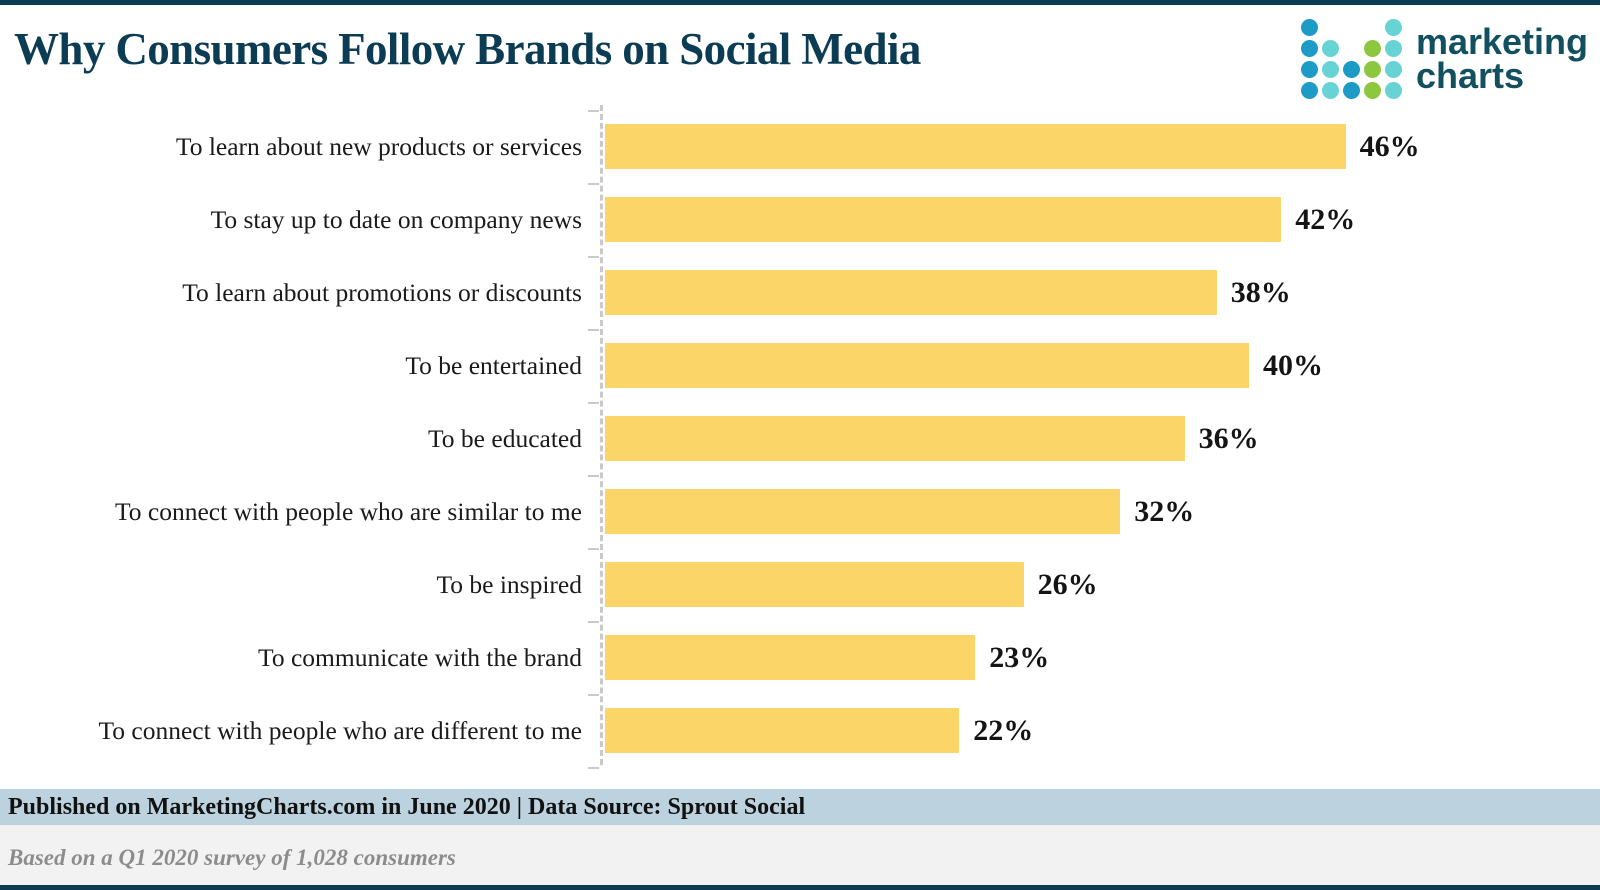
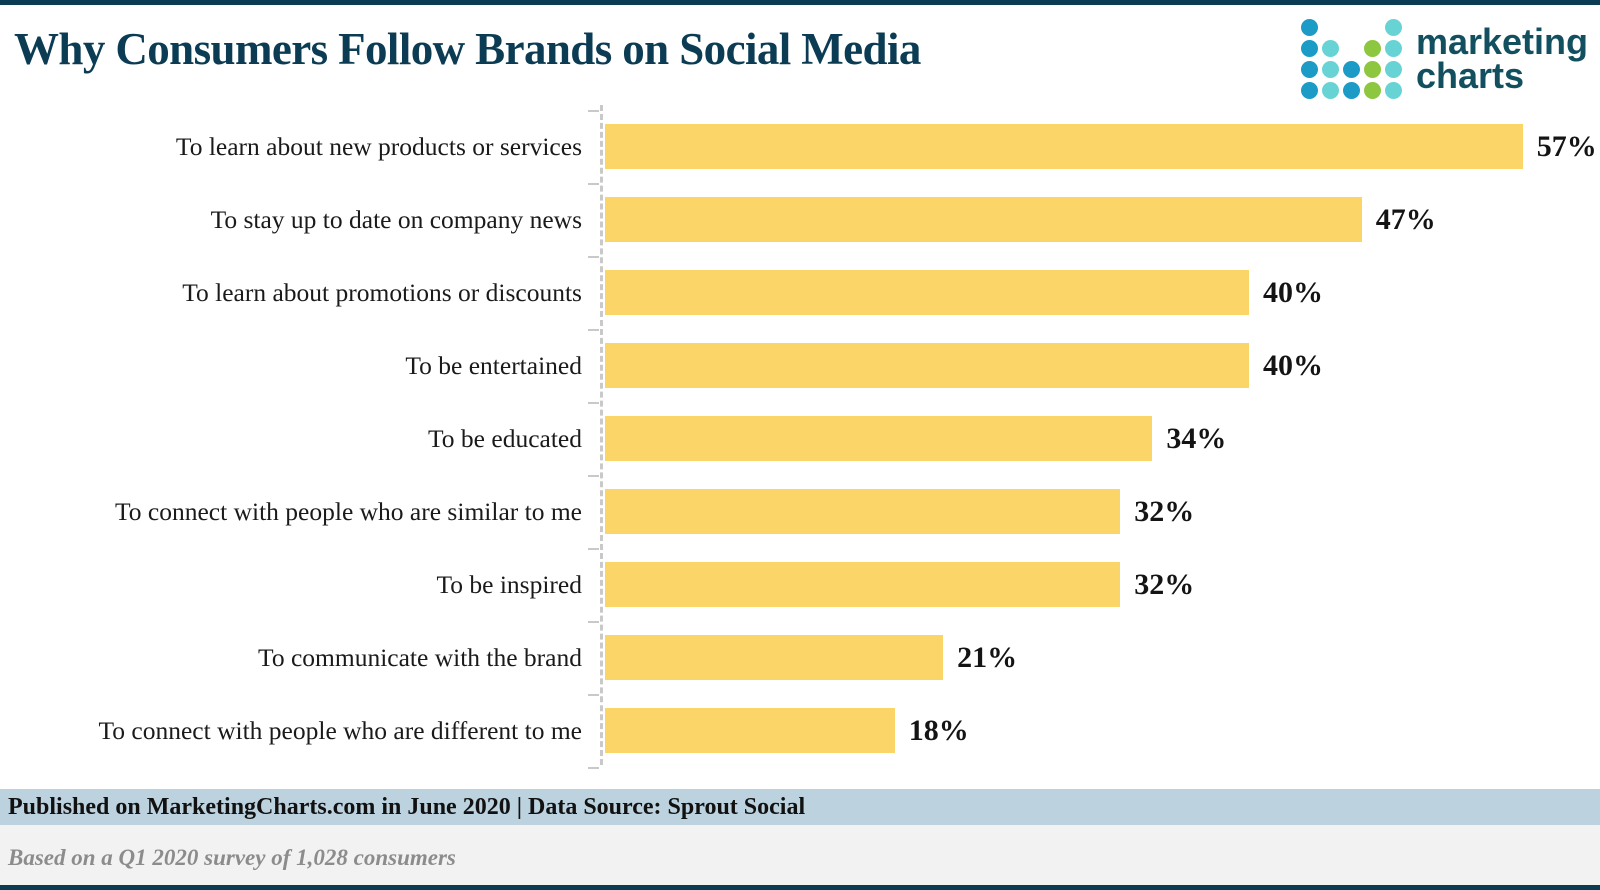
To learn about new products or services: 46% -> 57%
To stay up to date on company news: 42% -> 47%
To learn about promotions or discounts: 38% -> 40%
To be educated: 36% -> 34%
To be inspired: 26% -> 32%
To communicate with the brand: 23% -> 21%
To connect with people who are different to me: 22% -> 18%
